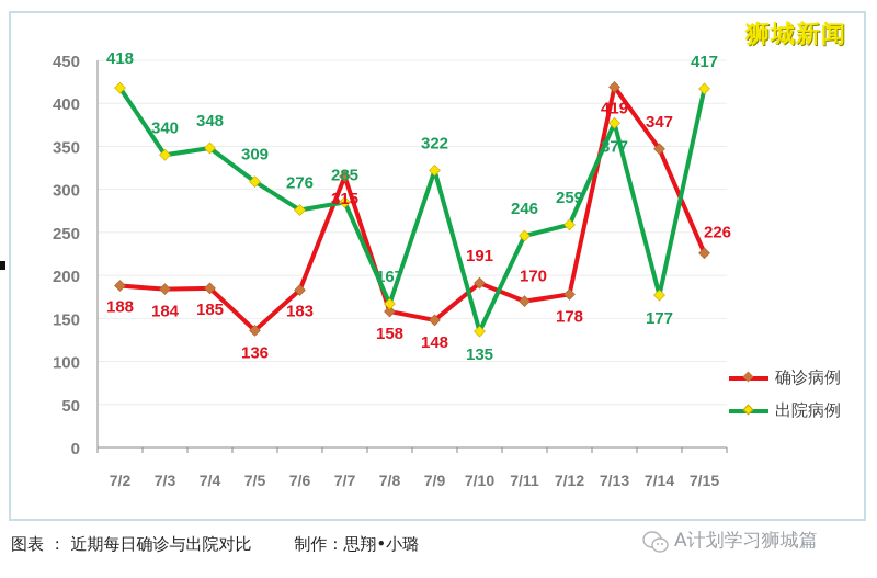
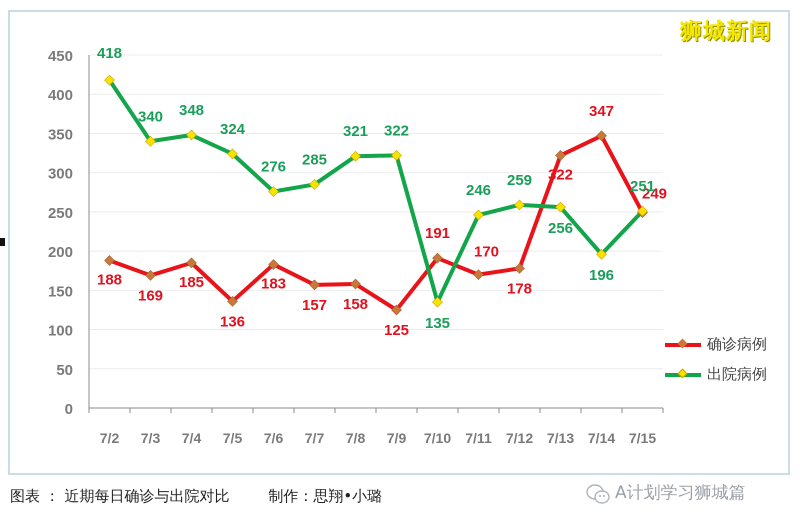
确诊病例/7/3: 184 -> 169
出院病例/7/5: 309 -> 324
确诊病例/7/7: 315 -> 157
出院病例/7/8: 167 -> 321
确诊病例/7/9: 148 -> 125
确诊病例/7/13: 419 -> 322
出院病例/7/13: 377 -> 256
出院病例/7/14: 177 -> 196
确诊病例/7/15: 226 -> 249
出院病例/7/15: 417 -> 251
